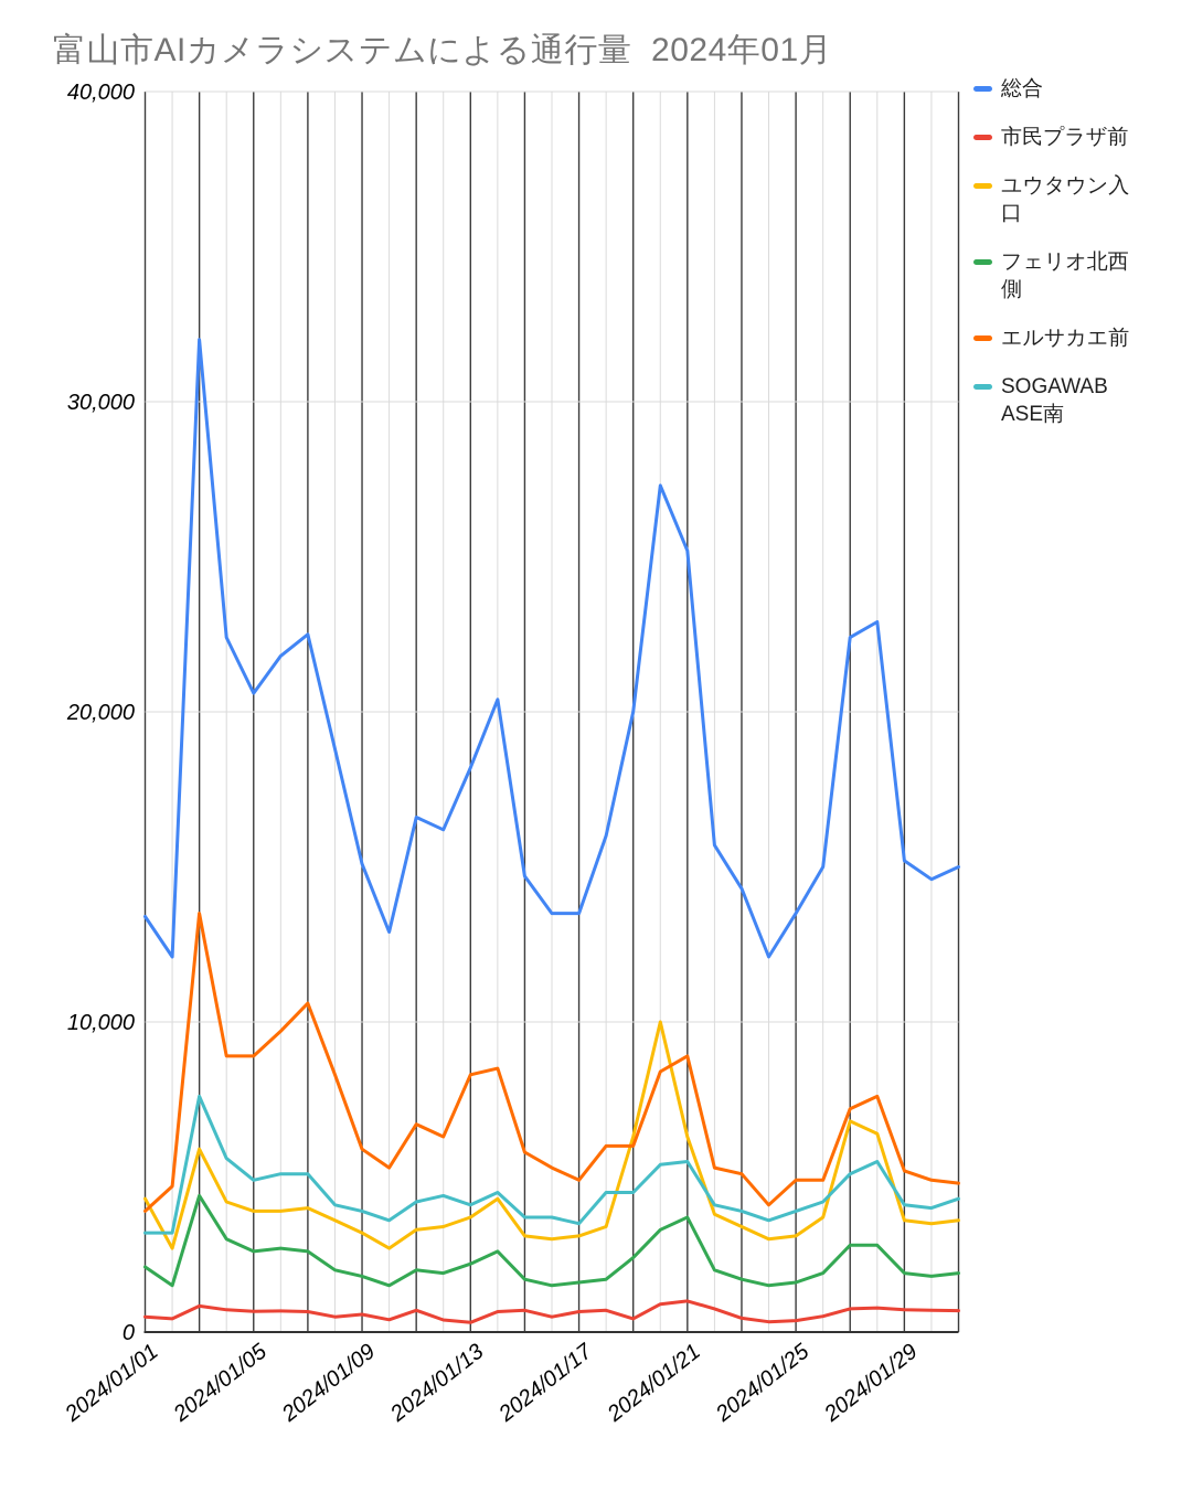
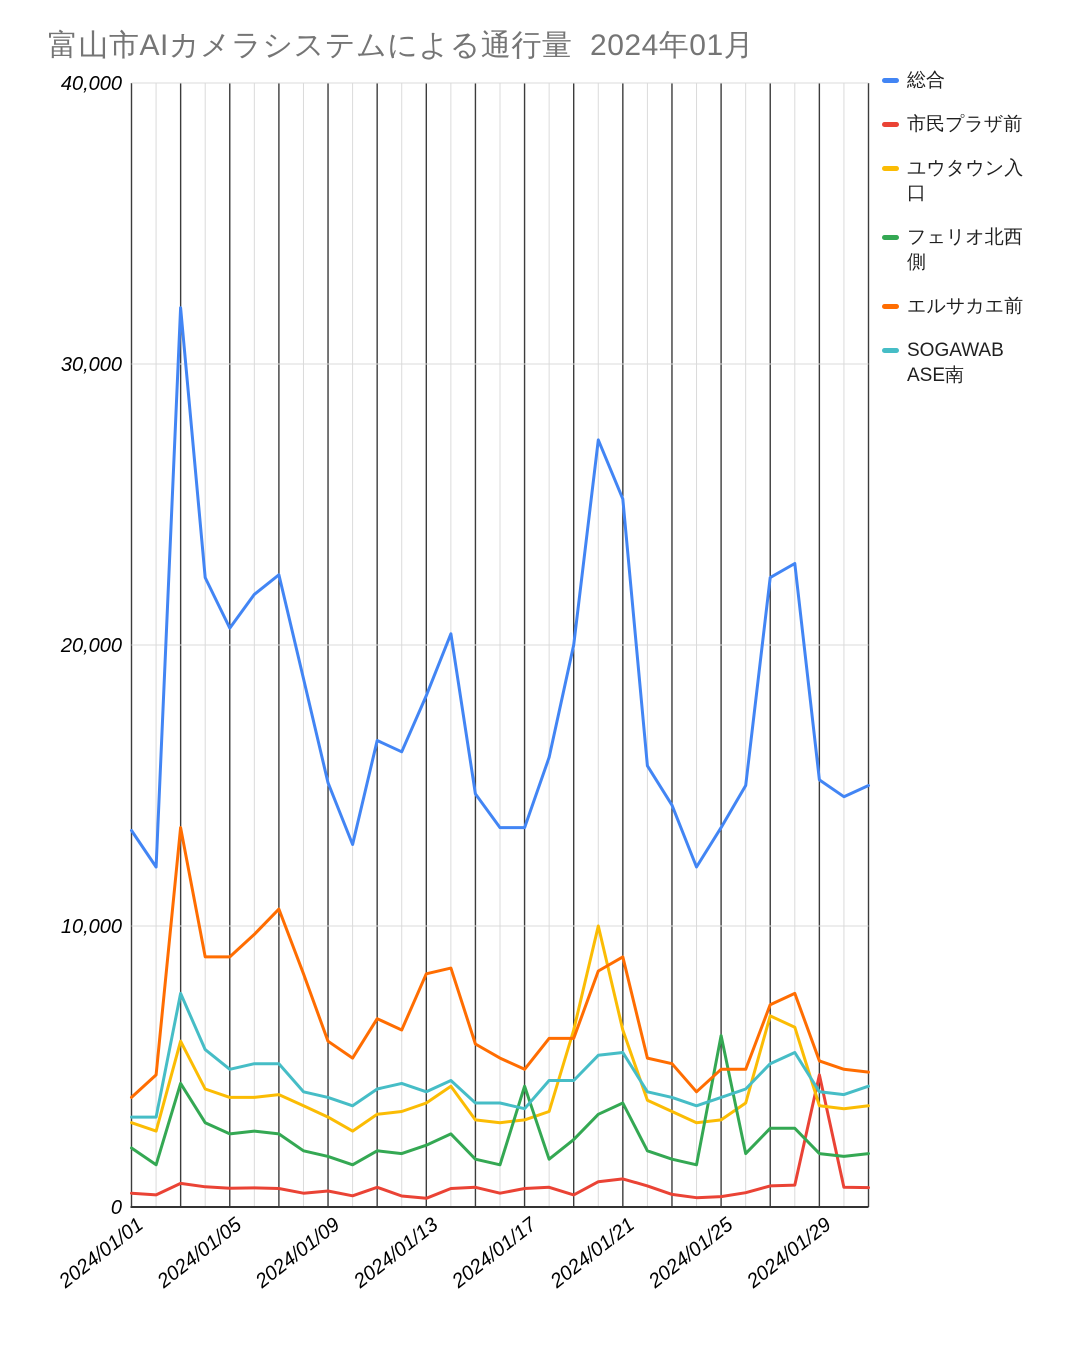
ユウタウン入口/2024/01/01: 4300 -> 3000
フェリオ北西側/2024/01/17: 1600 -> 4300
フェリオ北西側/2024/01/25: 1600 -> 6100
市民プラザ前/2024/01/29: 700 -> 4700
